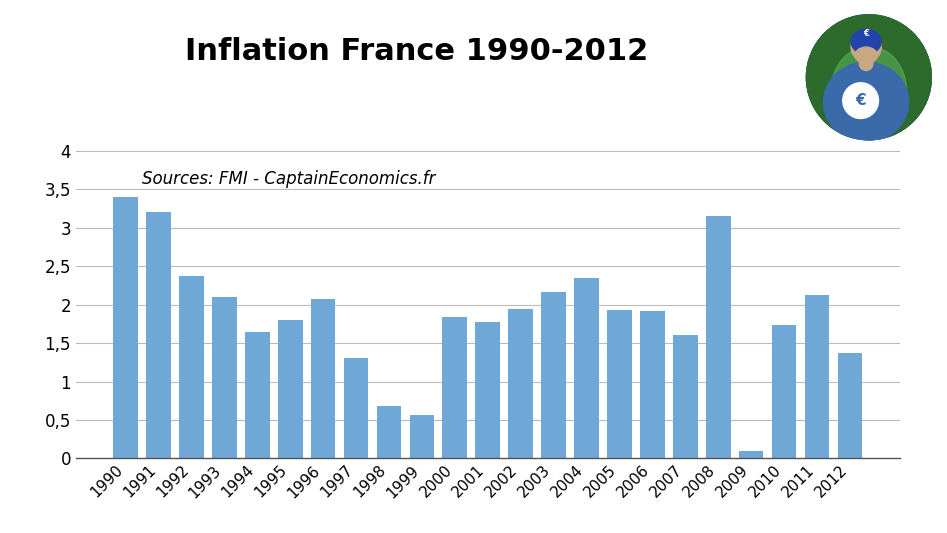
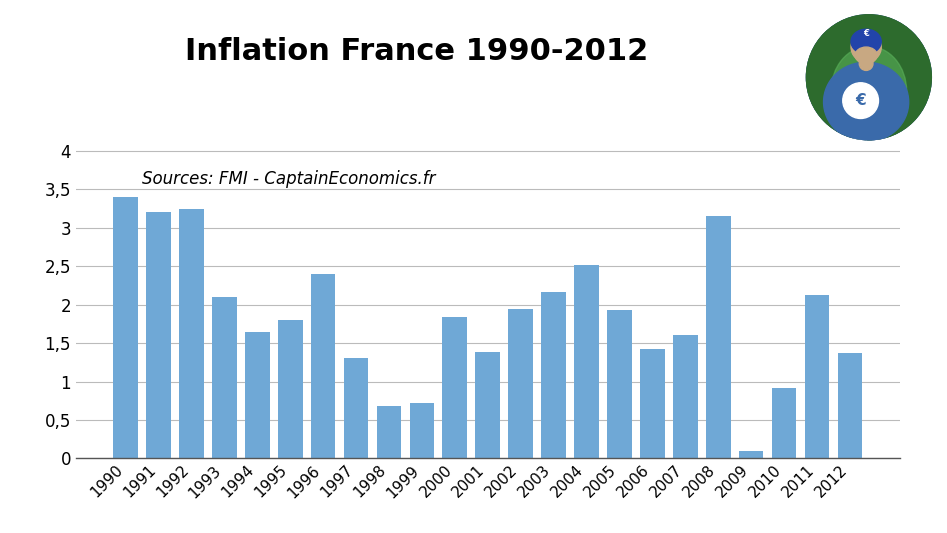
1992: 2,37 -> 3,24
1996: 2,07 -> 2,40
1999: 0,57 -> 0,72
2001: 1,78 -> 1,38
2004: 2,35 -> 2,52
2006: 1,92 -> 1,42
2010: 1,73 -> 0,92
